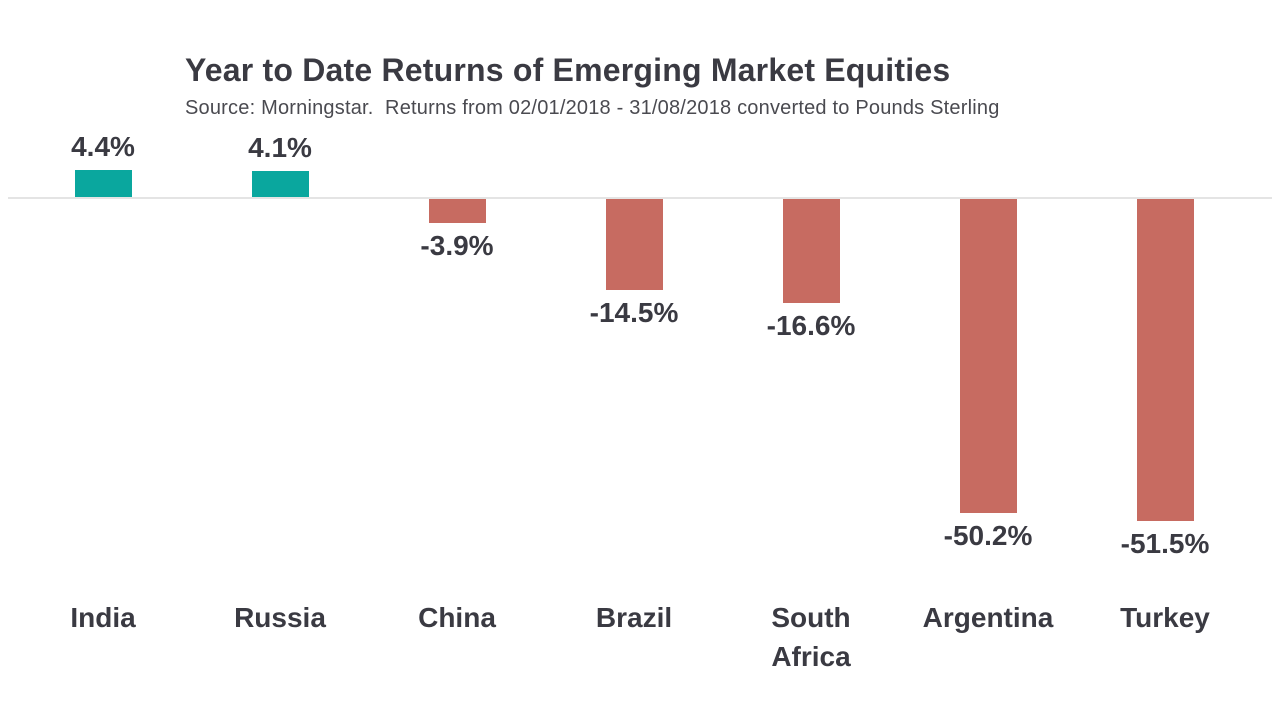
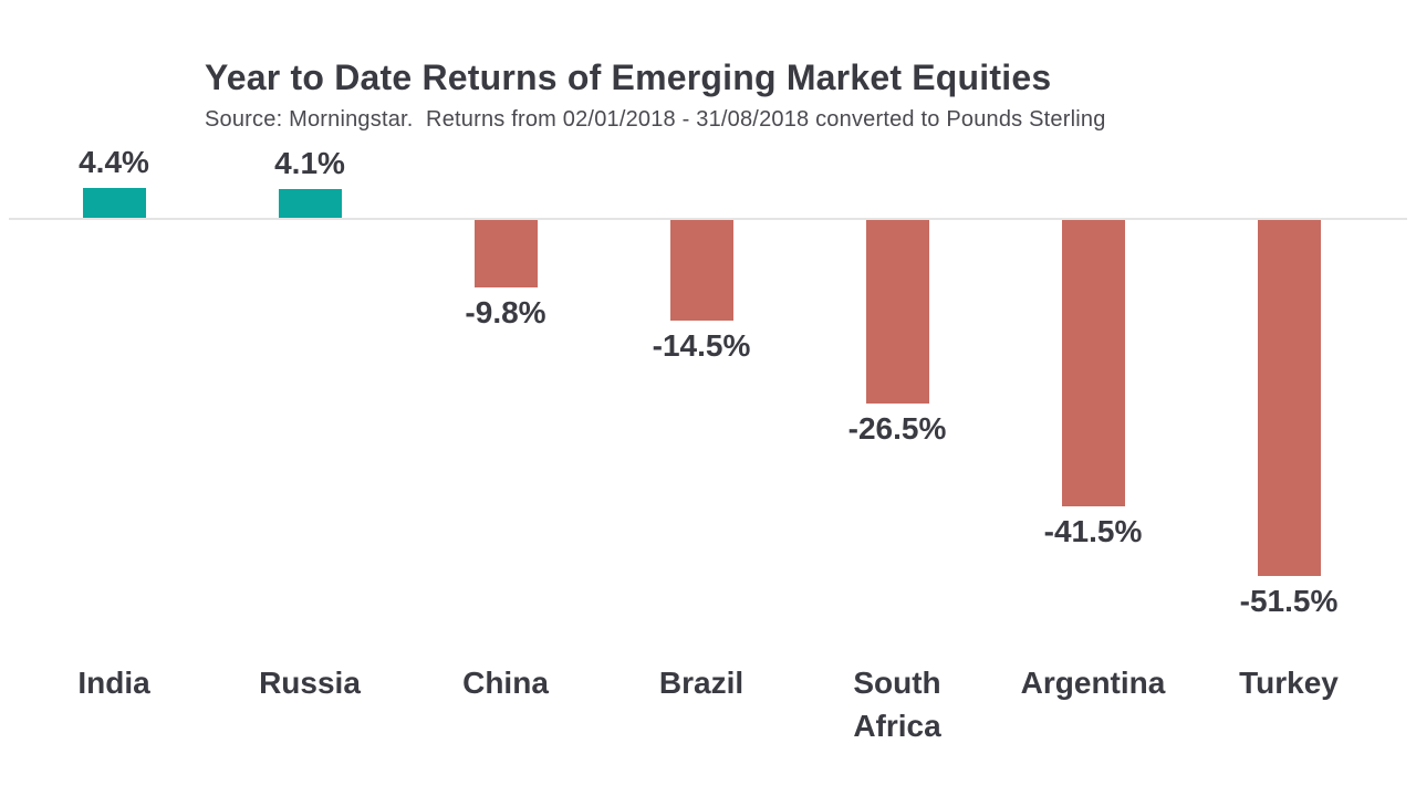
China: -3.9% -> -9.8%
South Africa: -16.6% -> -26.5%
Argentina: -50.2% -> -41.5%
